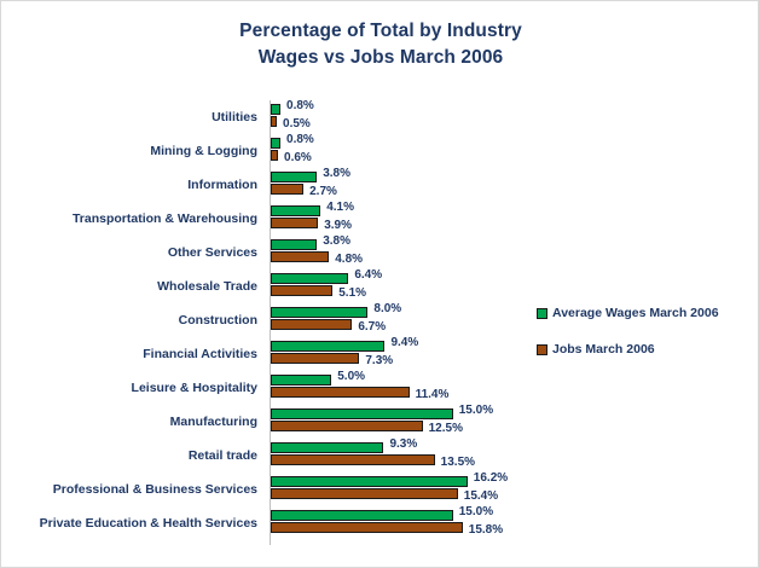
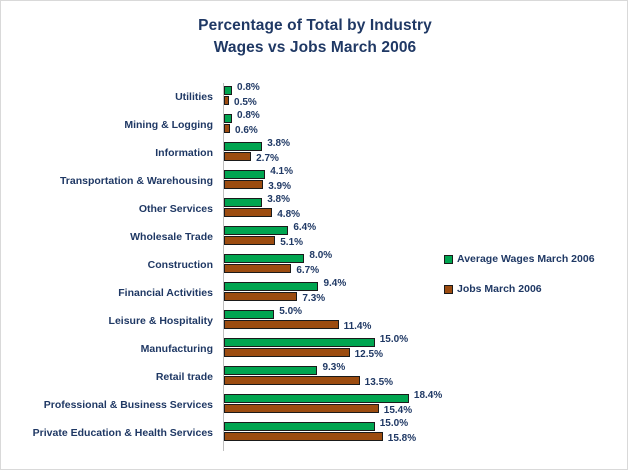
Average Wages March 2006/Professional & Business Services: 16.2% -> 18.4%
